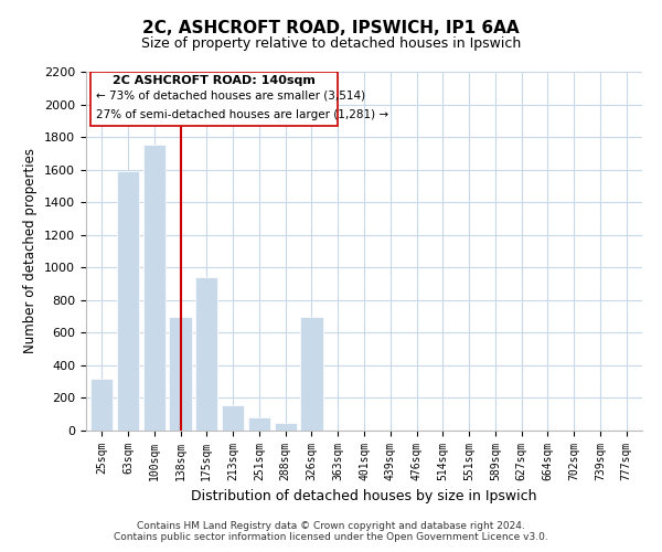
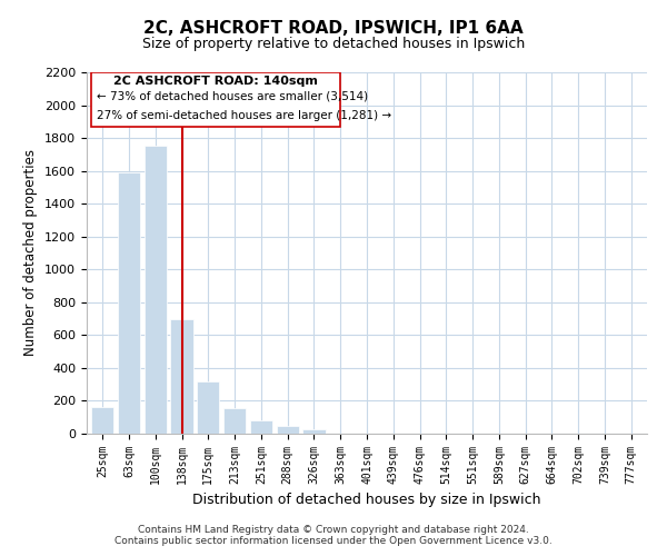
25sqm: 320 -> 160
175sqm: 940 -> 320
326sqm: 700 -> 20
